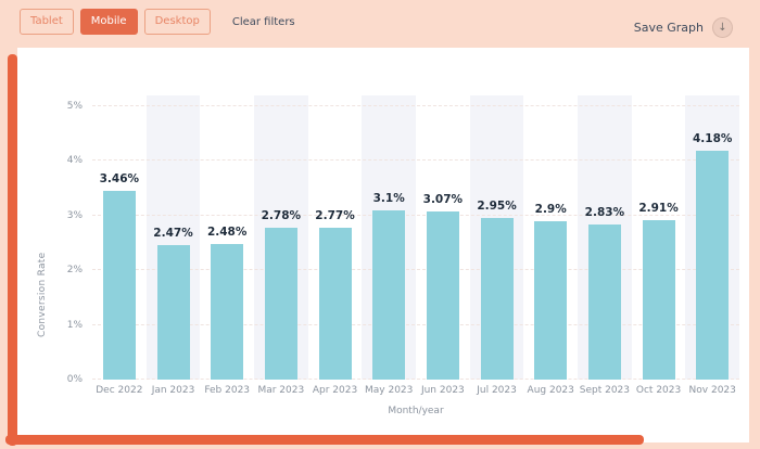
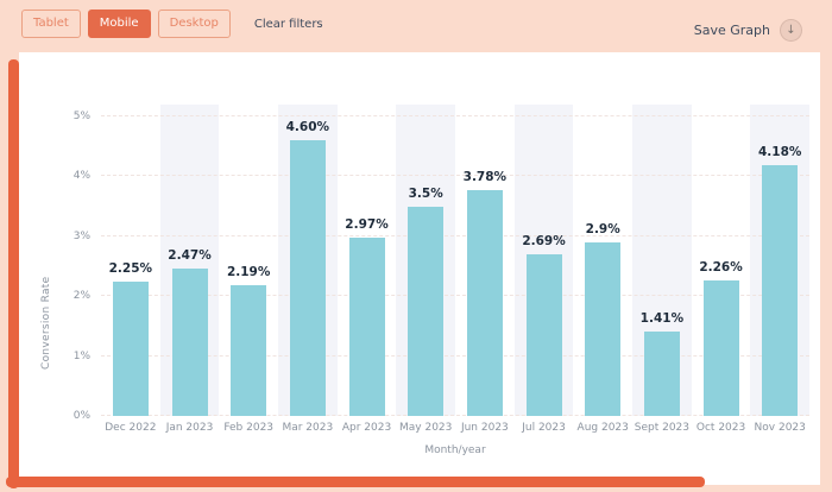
Dec 2022: 3.46% -> 2.25%
Feb 2023: 2.48% -> 2.19%
Mar 2023: 2.78% -> 4.60%
Apr 2023: 2.77% -> 2.97%
May 2023: 3.1% -> 3.5%
Jun 2023: 3.07% -> 3.78%
Jul 2023: 2.95% -> 2.69%
Sept 2023: 2.83% -> 1.41%
Oct 2023: 2.91% -> 2.26%
